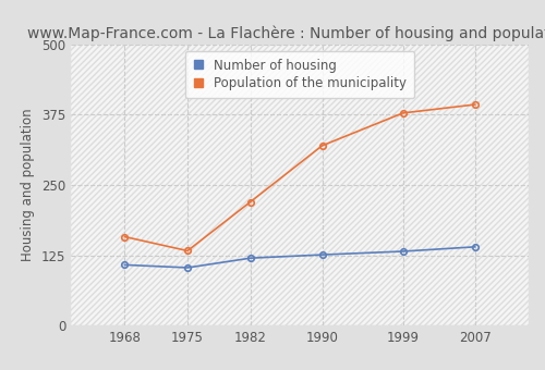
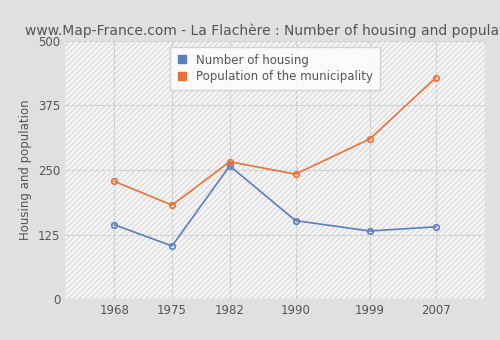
Number of housing/1968: 108 -> 144
Population of the municipality/1968: 158 -> 228
Population of the municipality/1975: 133 -> 182
Number of housing/1982: 120 -> 258
Population of the municipality/1982: 220 -> 266
Number of housing/1990: 126 -> 152
Population of the municipality/1990: 320 -> 242
Population of the municipality/1999: 378 -> 310
Population of the municipality/2007: 393 -> 428
